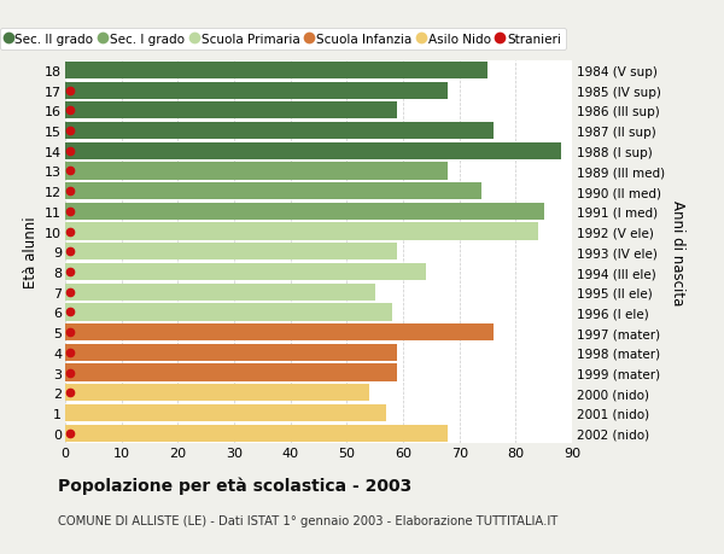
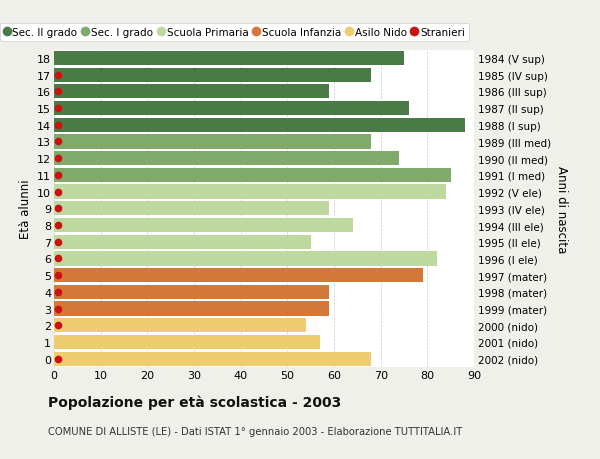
6: 58 -> 82
5: 76 -> 79
